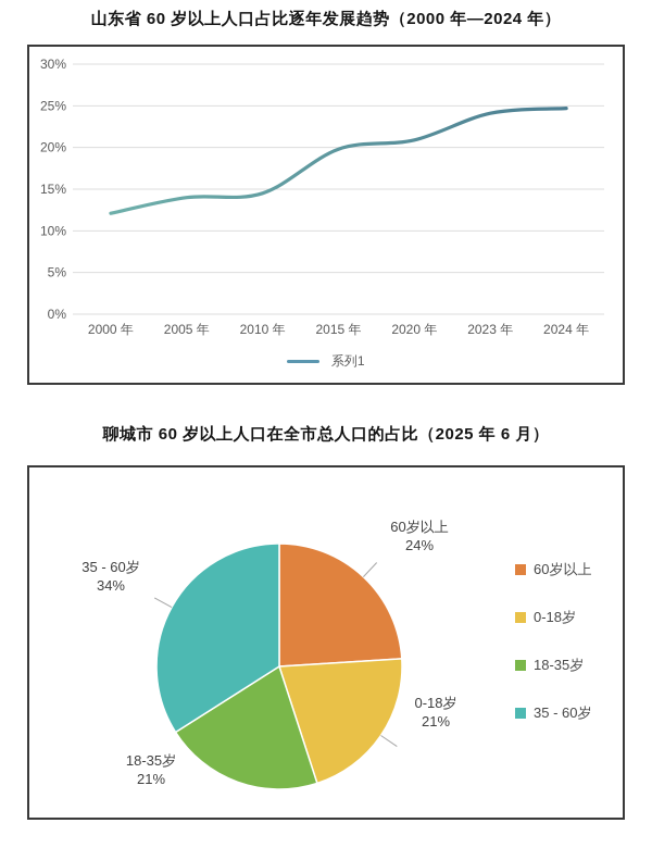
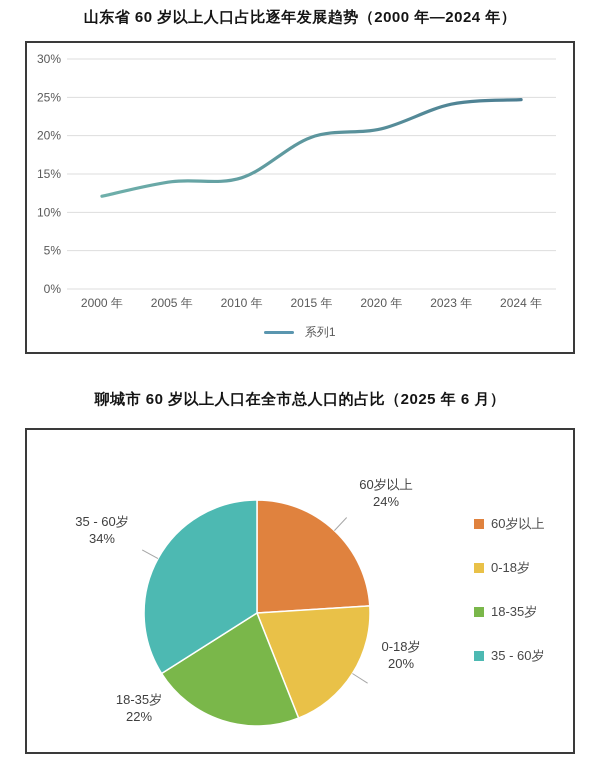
聊城市 60 岁以上人口在全市总人口的占比（2025 年 6 月）/0-18岁: 21% -> 20%
聊城市 60 岁以上人口在全市总人口的占比（2025 年 6 月）/18-35岁: 21% -> 22%
